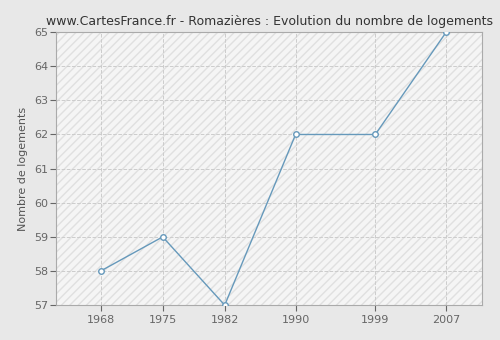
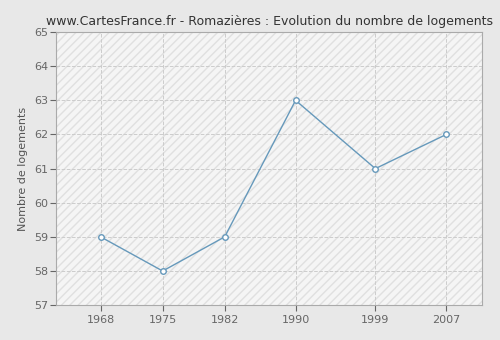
1968: 58 -> 59
1975: 59 -> 58
1982: 57 -> 59
1990: 62 -> 63
1999: 62 -> 61
2007: 65 -> 62
